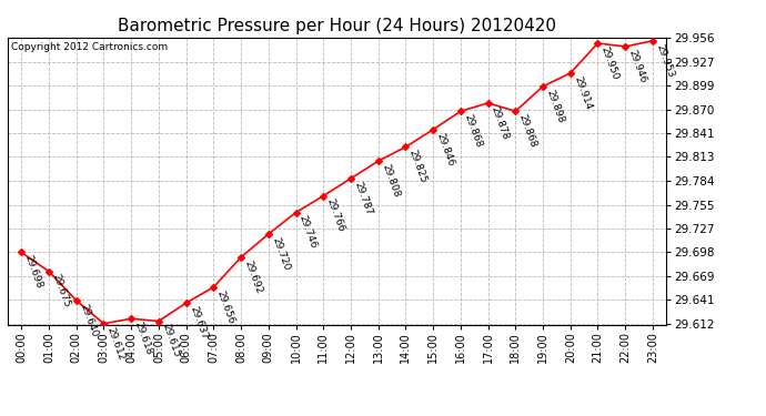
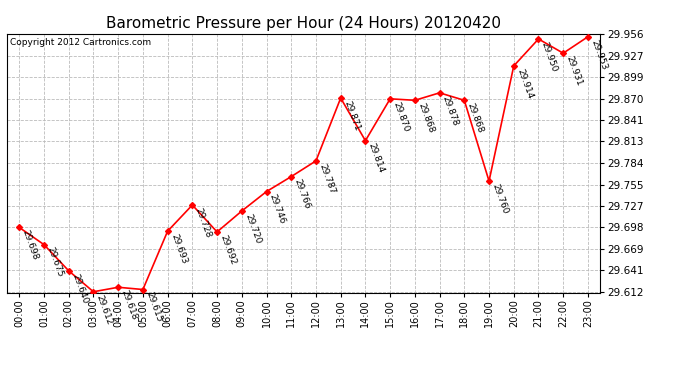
06:00: 29.637 -> 29.693
07:00: 29.656 -> 29.728
13:00: 29.808 -> 29.871
14:00: 29.825 -> 29.814
15:00: 29.846 -> 29.870
19:00: 29.898 -> 29.760
22:00: 29.946 -> 29.931
